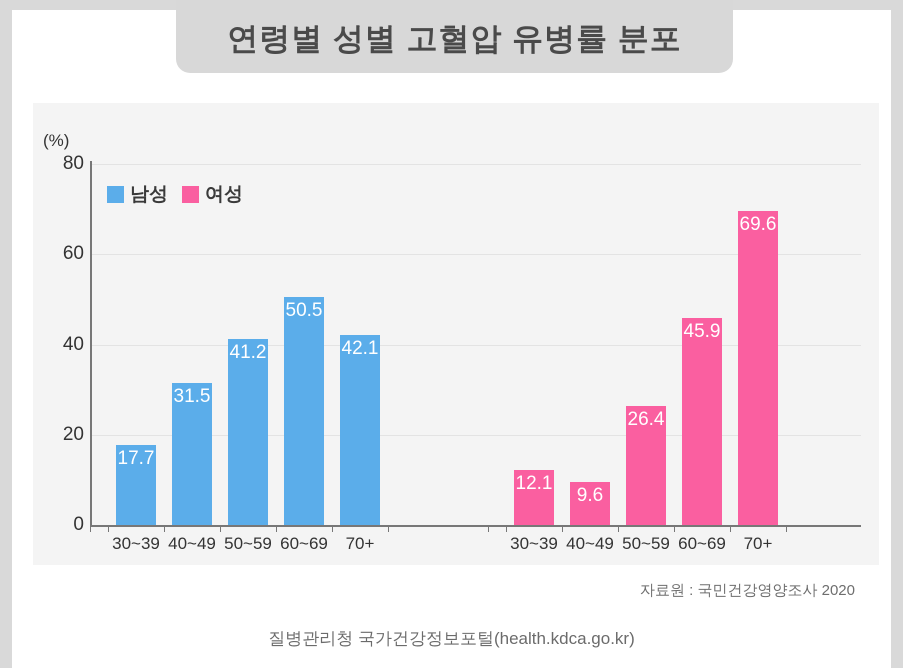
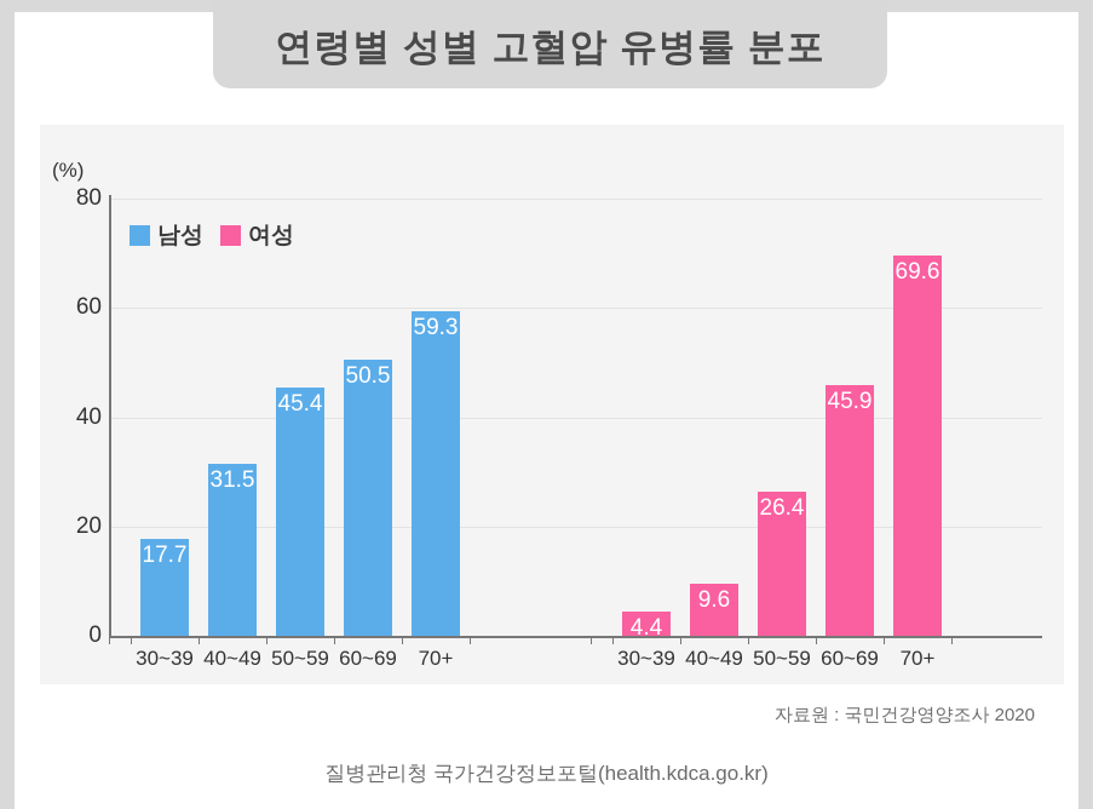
여성/30~39: 12.1 -> 4.4
남성/50~59: 41.2 -> 45.4
남성/70+: 42.1 -> 59.3
